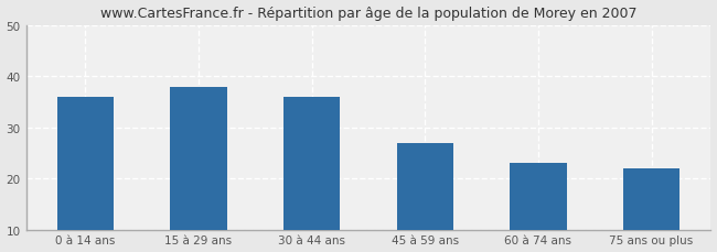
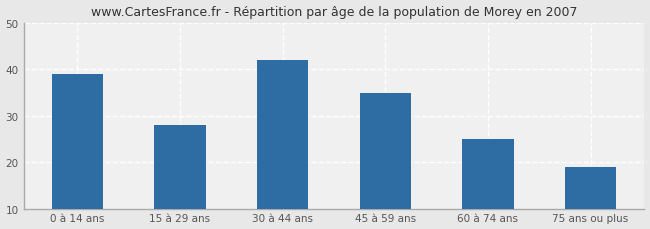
0 à 14 ans: 36 -> 39
15 à 29 ans: 38 -> 28
30 à 44 ans: 36 -> 42
45 à 59 ans: 27 -> 35
60 à 74 ans: 23 -> 25
75 ans ou plus: 22 -> 19
